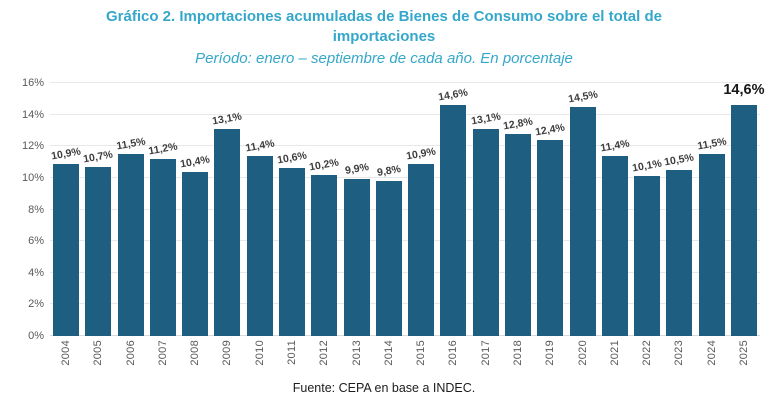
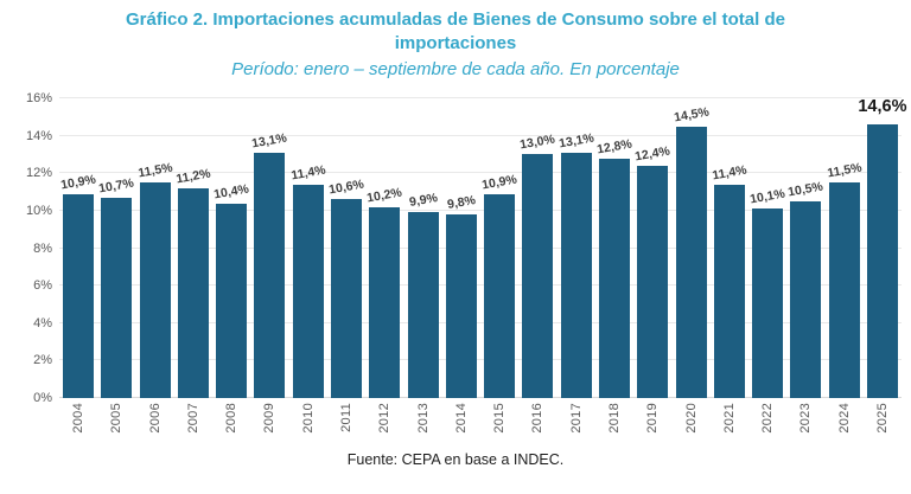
2016: 14,6% -> 13,0%
